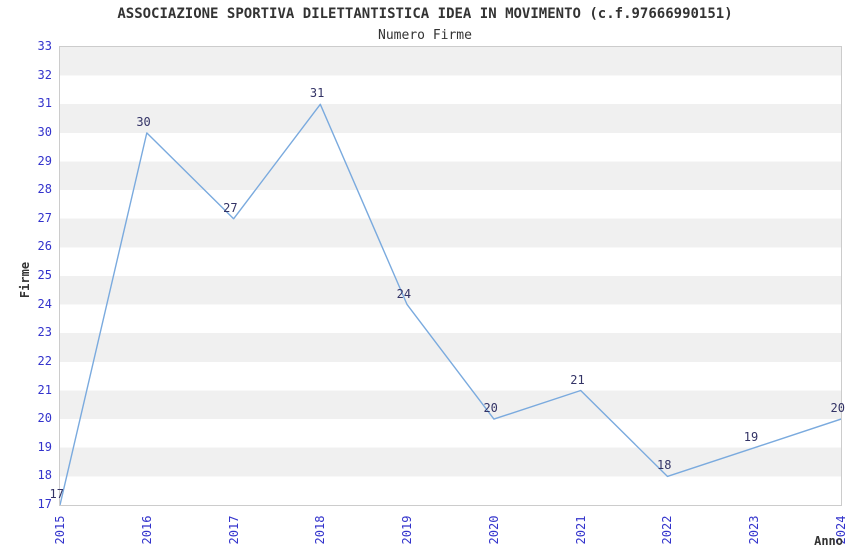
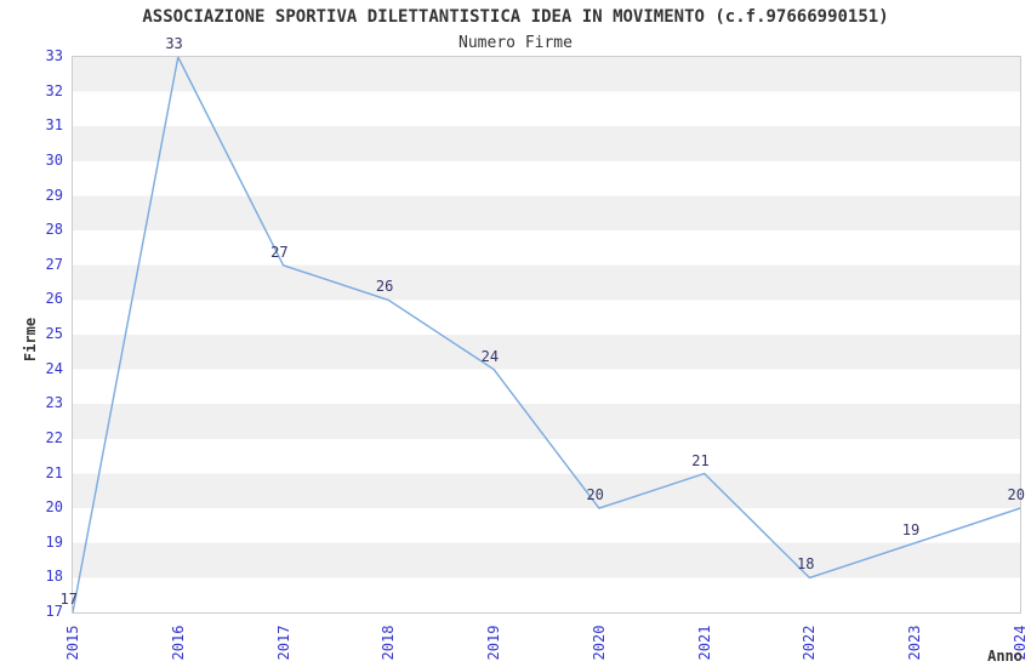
2016: 30 -> 33
2018: 31 -> 26
